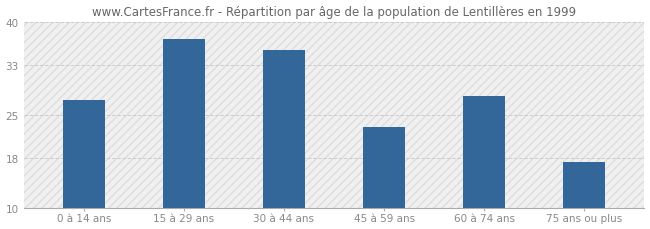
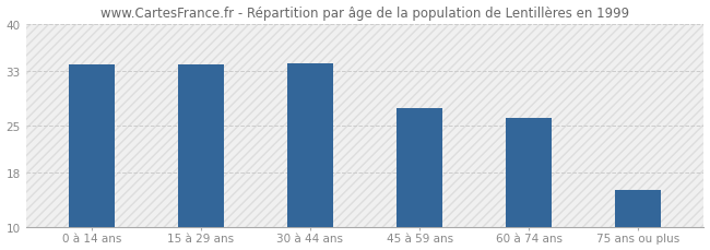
0 à 14 ans: 27.4 -> 34.0
15 à 29 ans: 37.2 -> 34.0
30 à 44 ans: 35.4 -> 34.2
45 à 59 ans: 23.0 -> 27.5
60 à 74 ans: 28.0 -> 26.0
75 ans ou plus: 17.4 -> 15.5
